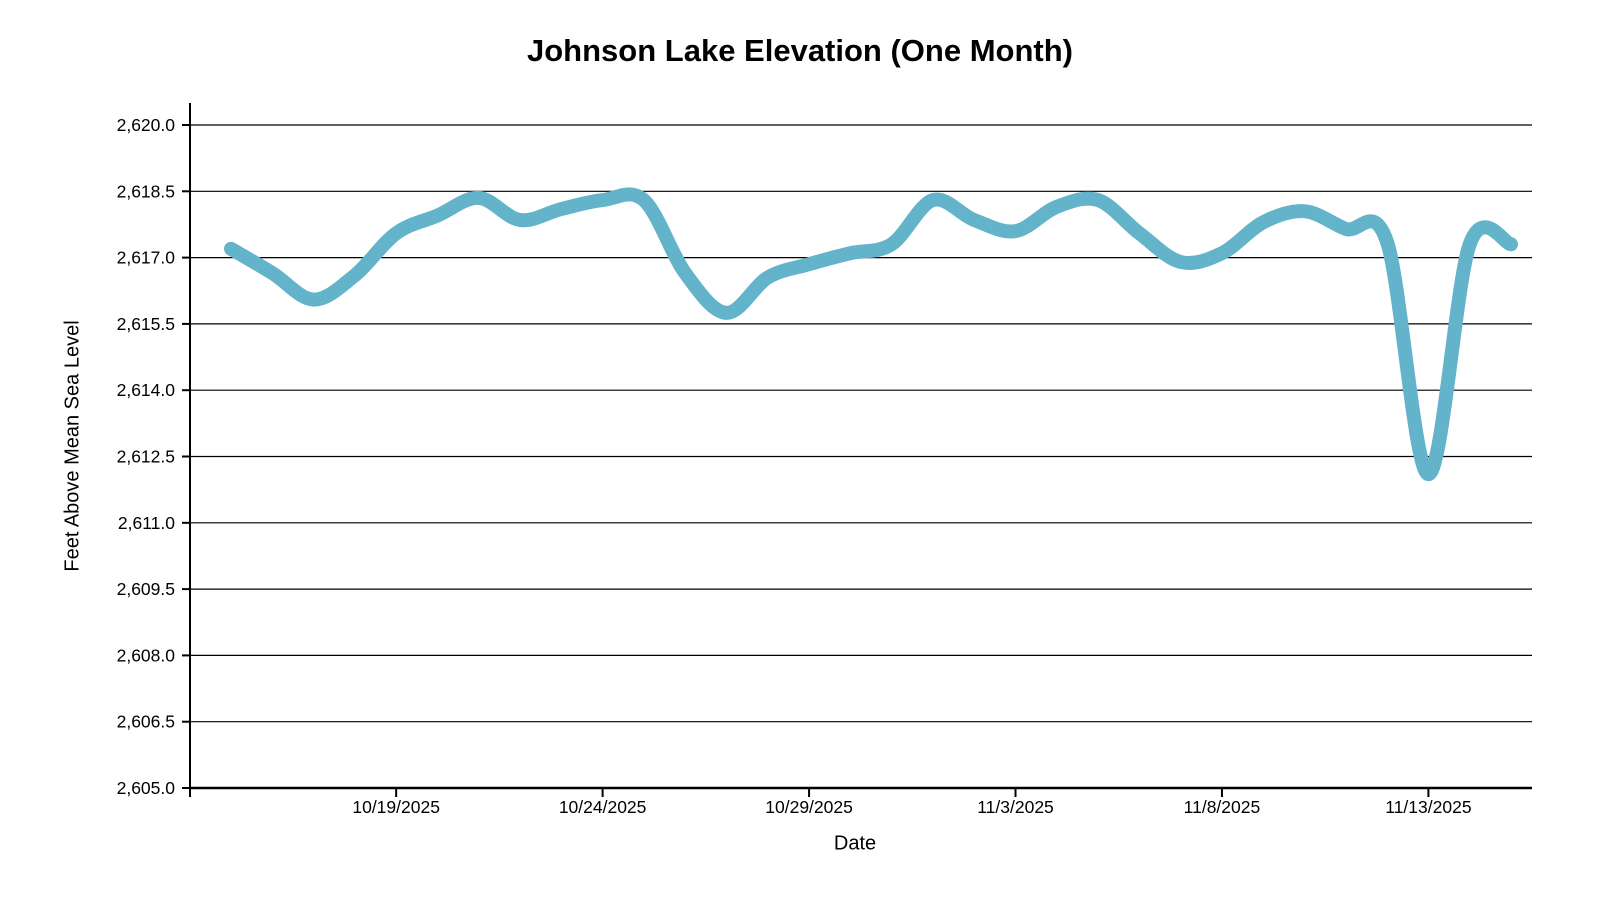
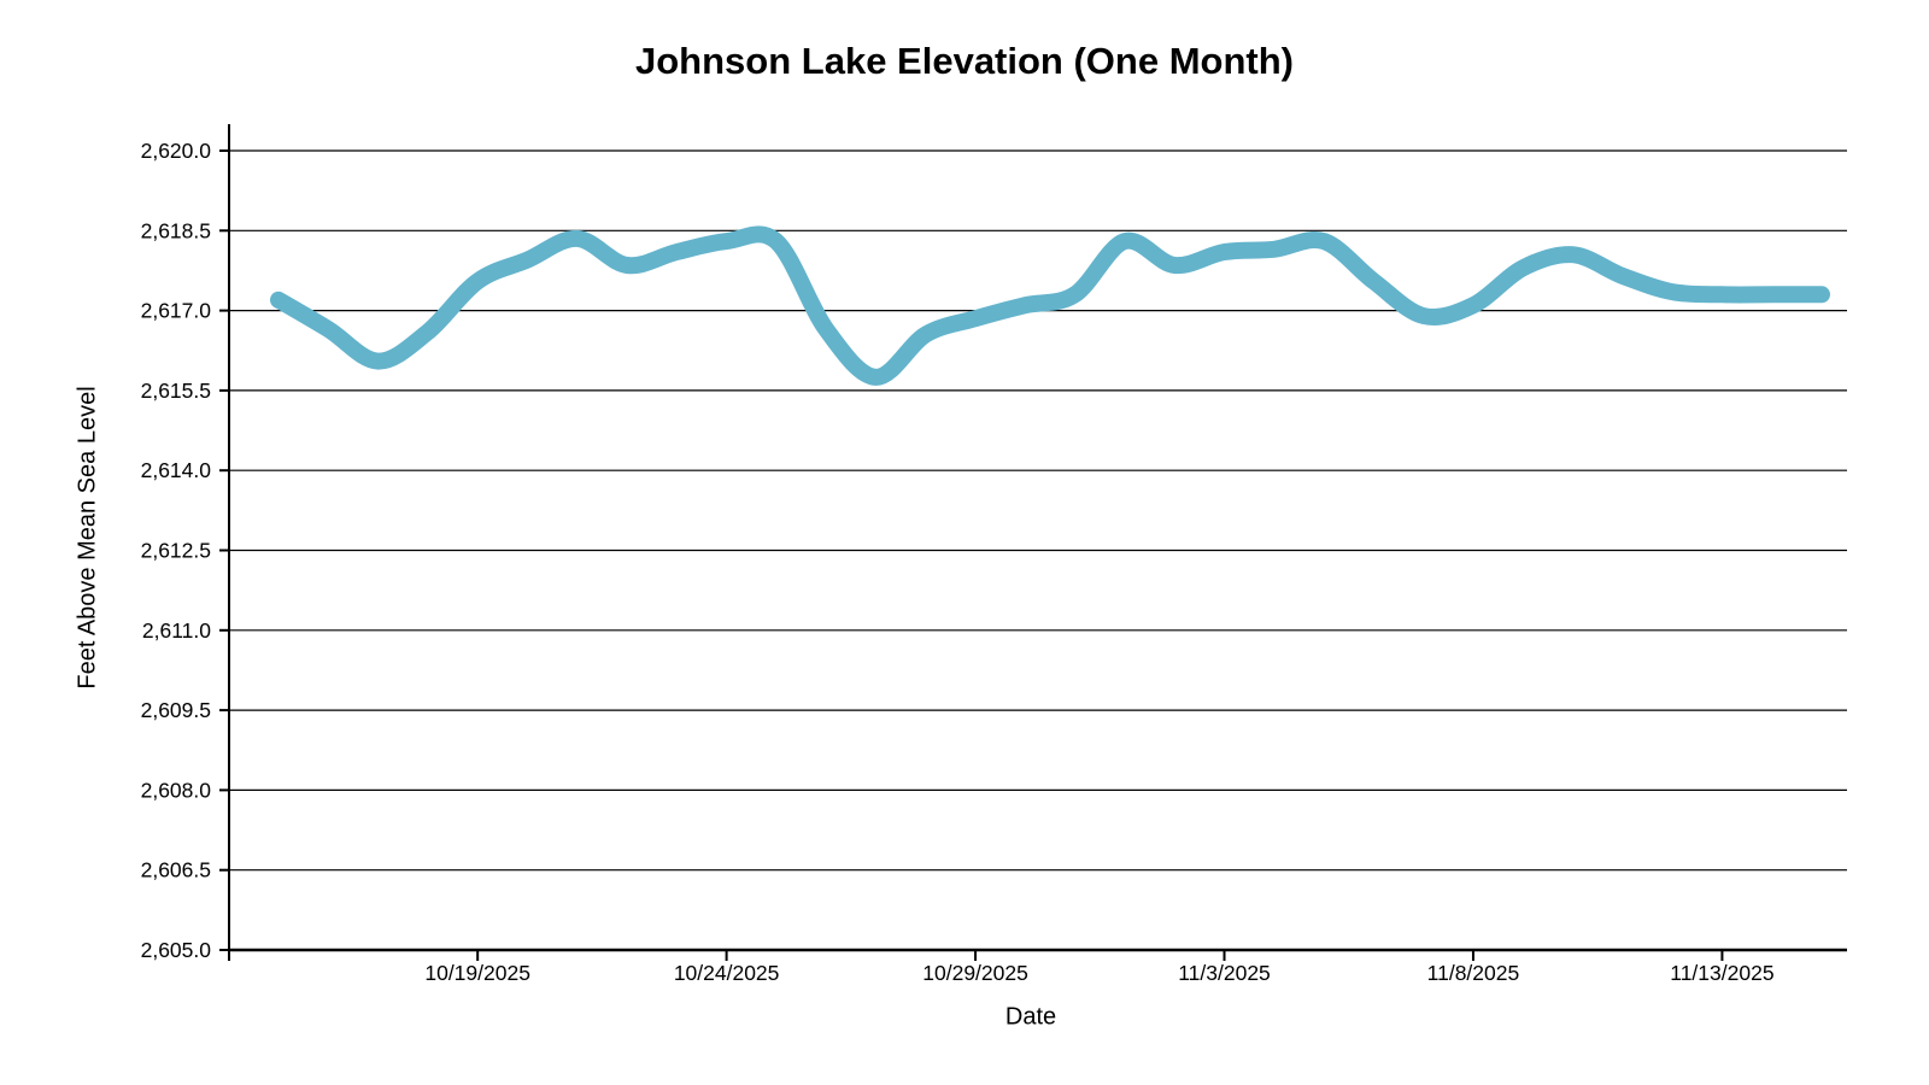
11/3/2025: 2617.6 -> 2618.1
11/13/2025: 2612.1 -> 2617.3
